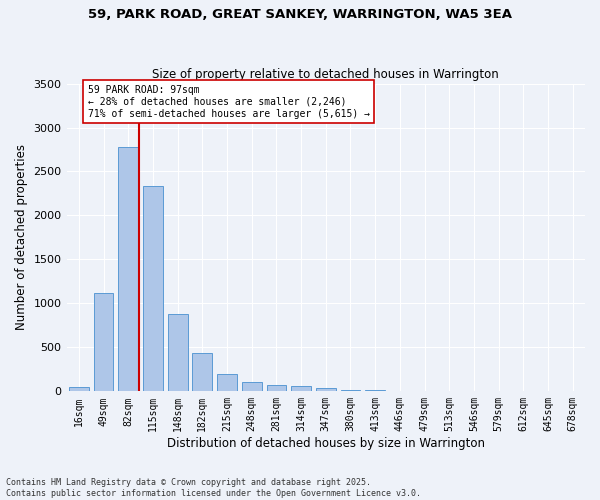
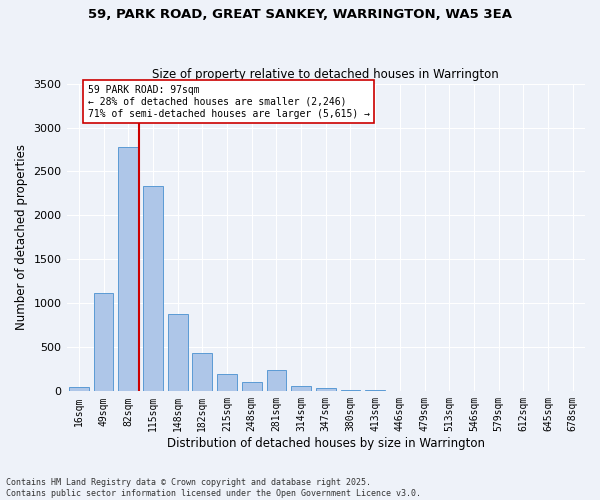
281sqm: 80 -> 240
